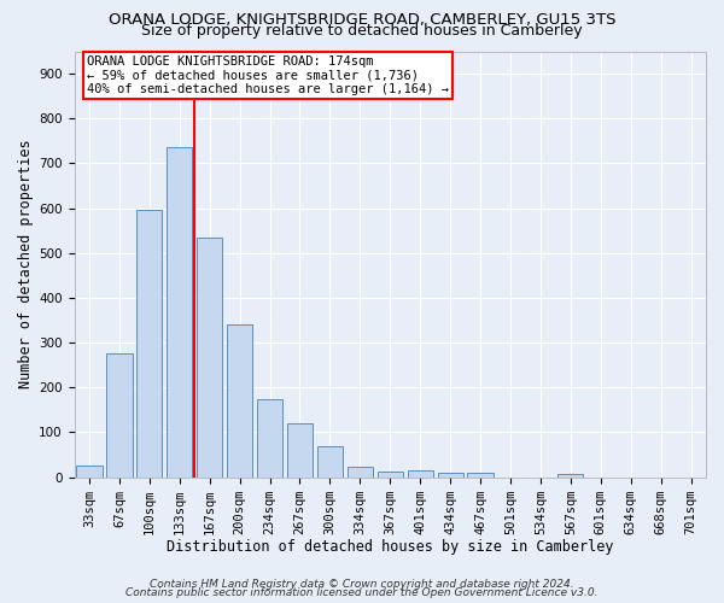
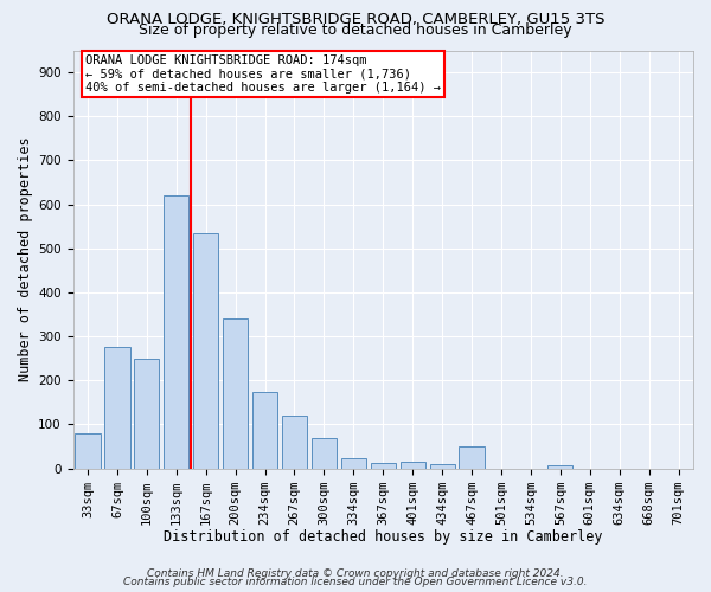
33sqm: 27 -> 80
100sqm: 595 -> 250
133sqm: 735 -> 620
467sqm: 10 -> 50
